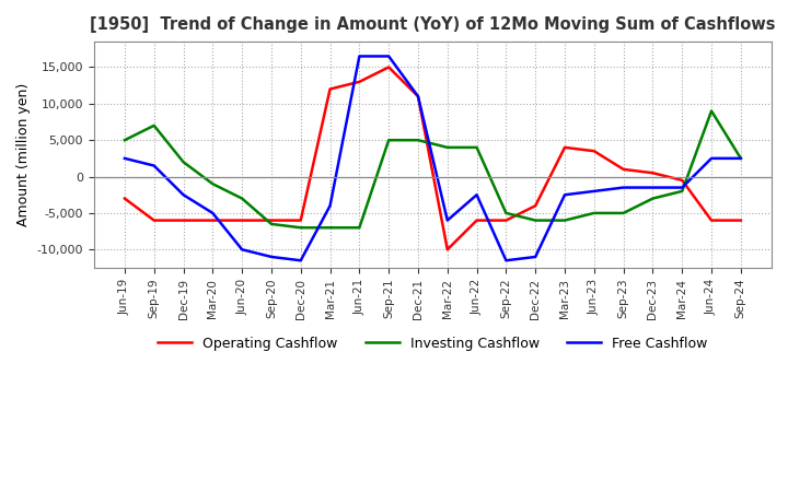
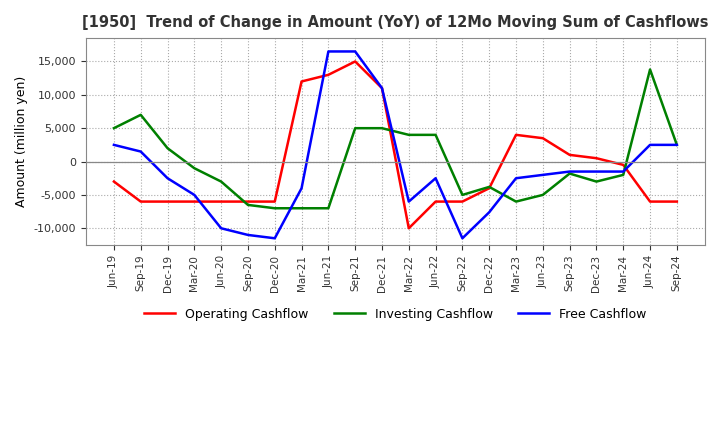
Investing Cashflow/Dec-22: -6,000 -> -3,800
Free Cashflow/Dec-22: -11,000 -> -7,600
Investing Cashflow/Sep-23: -5,000 -> -1,800
Investing Cashflow/Jun-24: 9,000 -> 13,800
